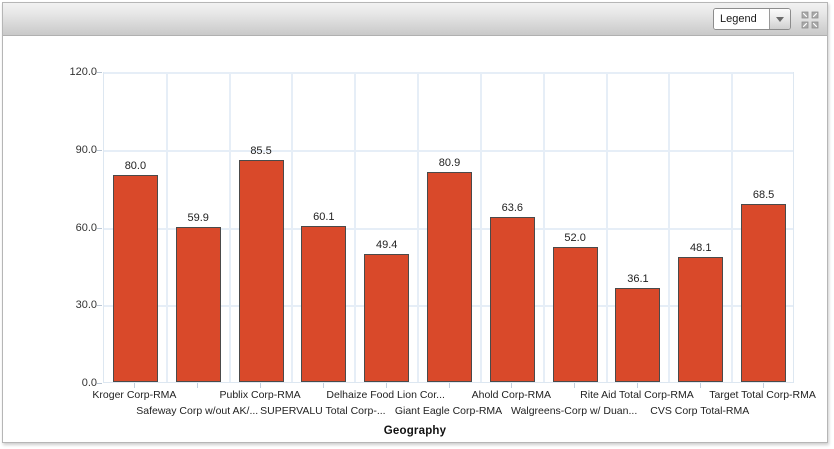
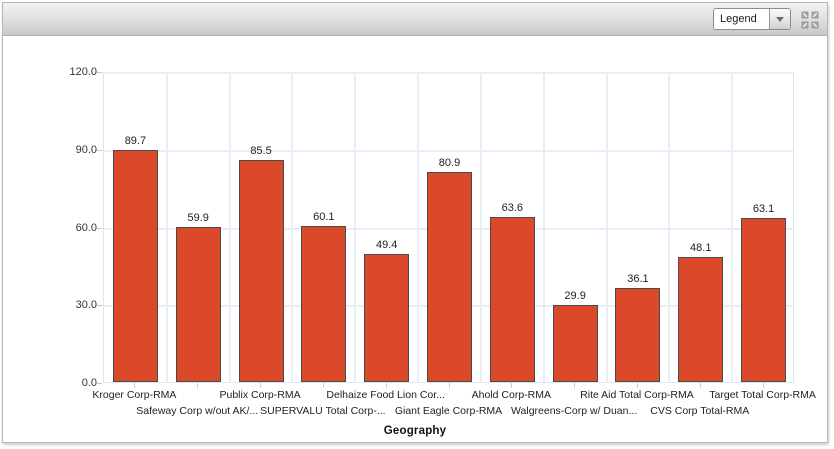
Kroger Corp-RMA: 80.0 -> 89.7
Walgreens-Corp w/ Duan...: 52.0 -> 29.9
Target Total Corp-RMA: 68.5 -> 63.1
